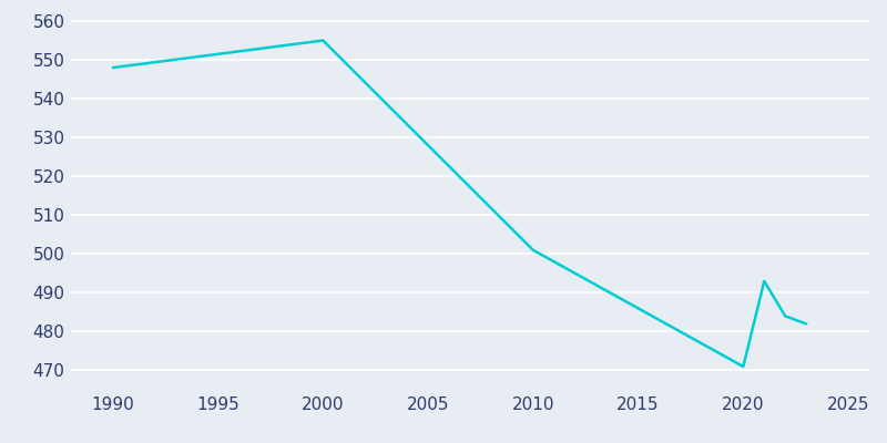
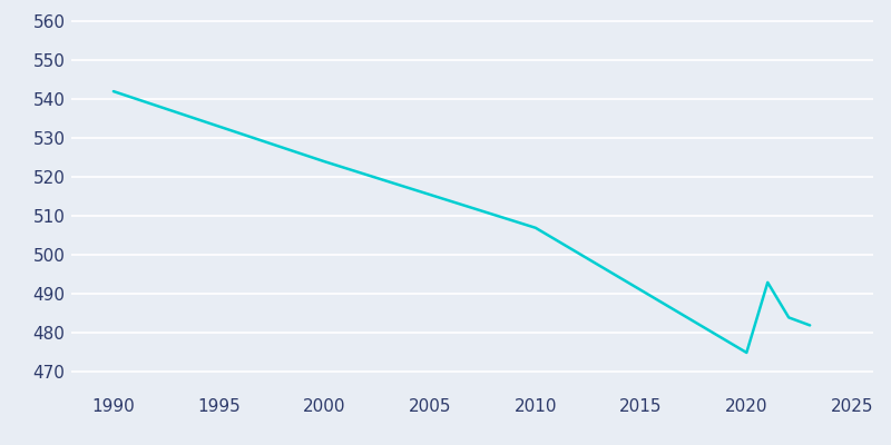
1990: 548 -> 542
2000: 555 -> 524
2010: 501 -> 507
2020: 471 -> 475
